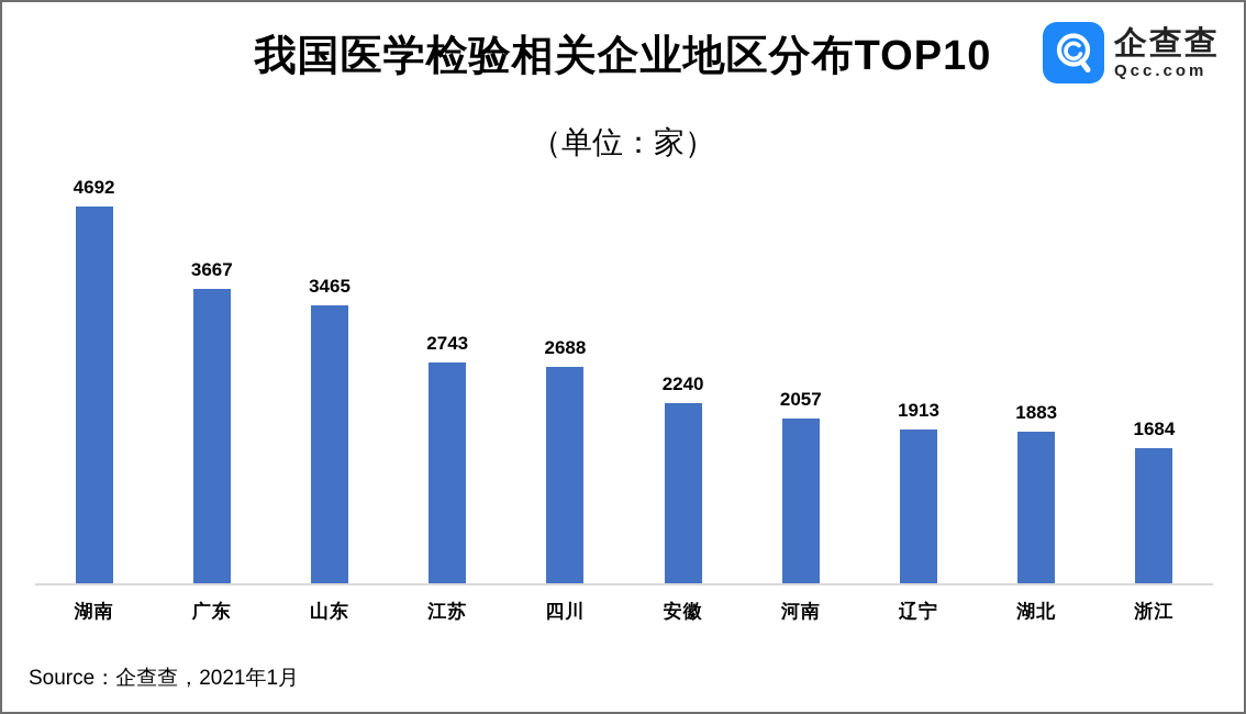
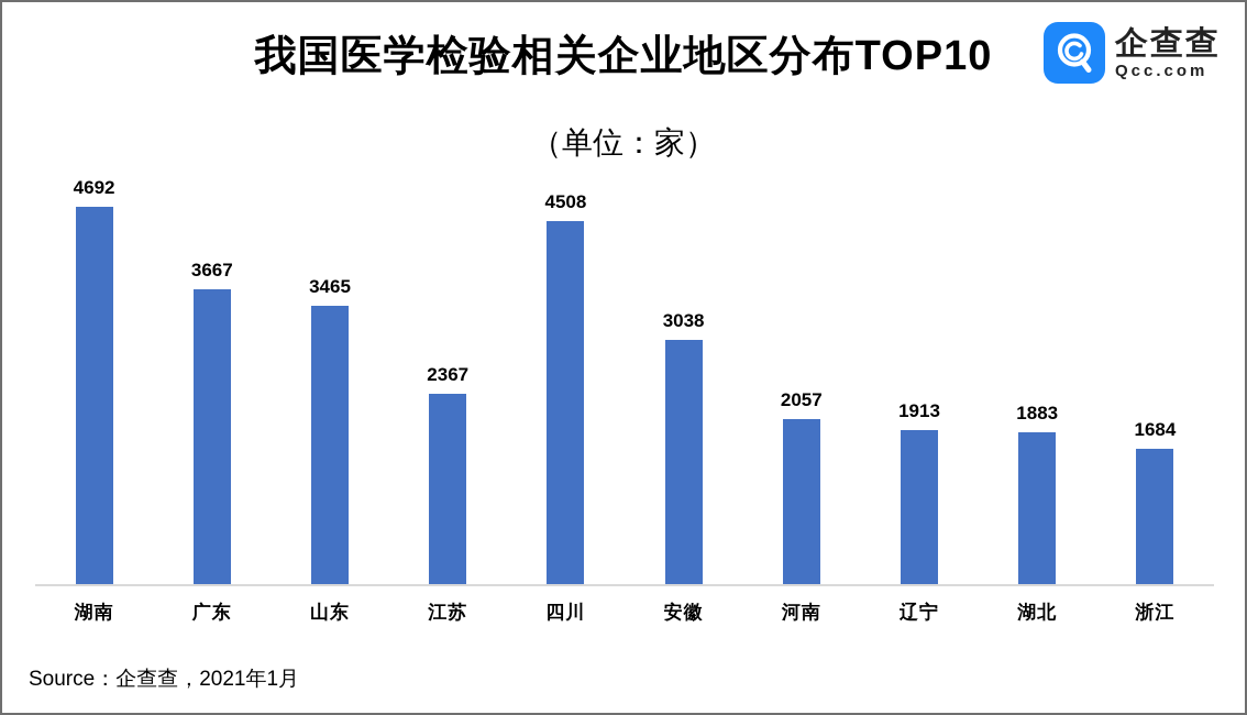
江苏: 2743 -> 2367
四川: 2688 -> 4508
安徽: 2240 -> 3038
